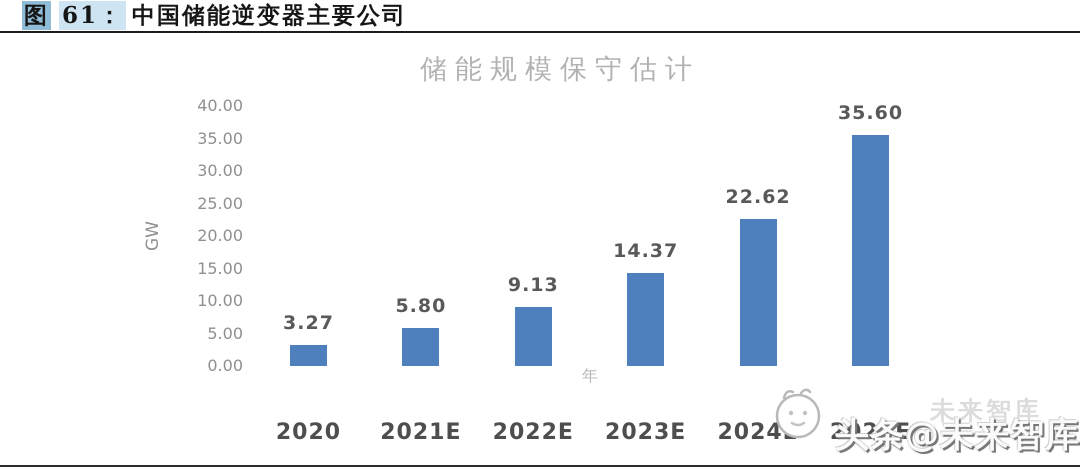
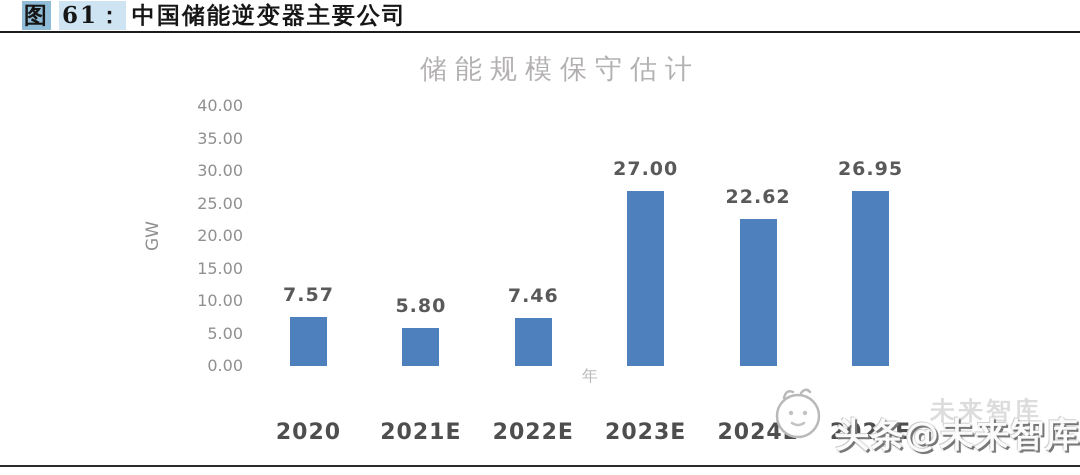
2020: 3.27 -> 7.57
2022E: 9.13 -> 7.46
2023E: 14.37 -> 27.00
2025E: 35.60 -> 26.95
